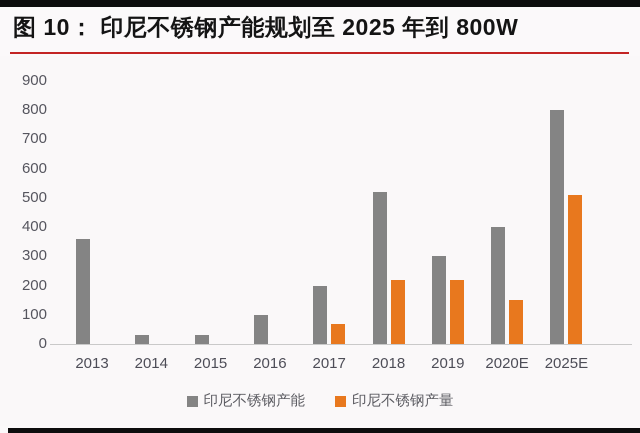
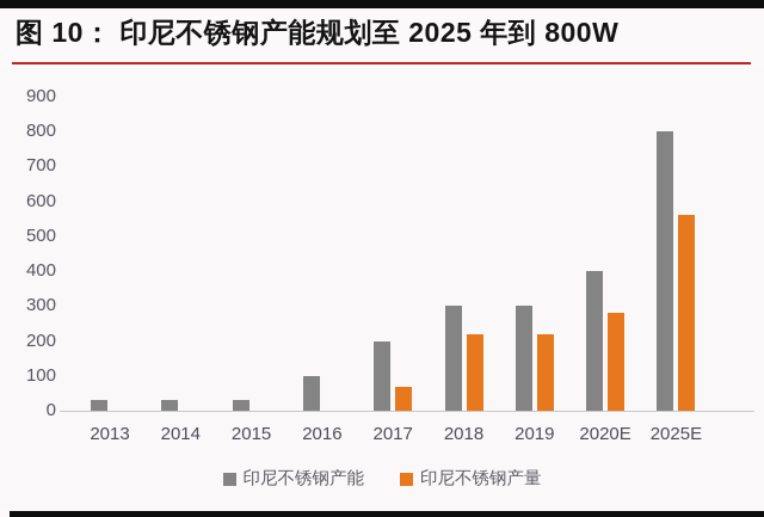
印尼不锈钢产能/2013: 360 -> 30
印尼不锈钢产能/2018: 520 -> 300
印尼不锈钢产量/2020E: 150 -> 280
印尼不锈钢产量/2025E: 510 -> 560
